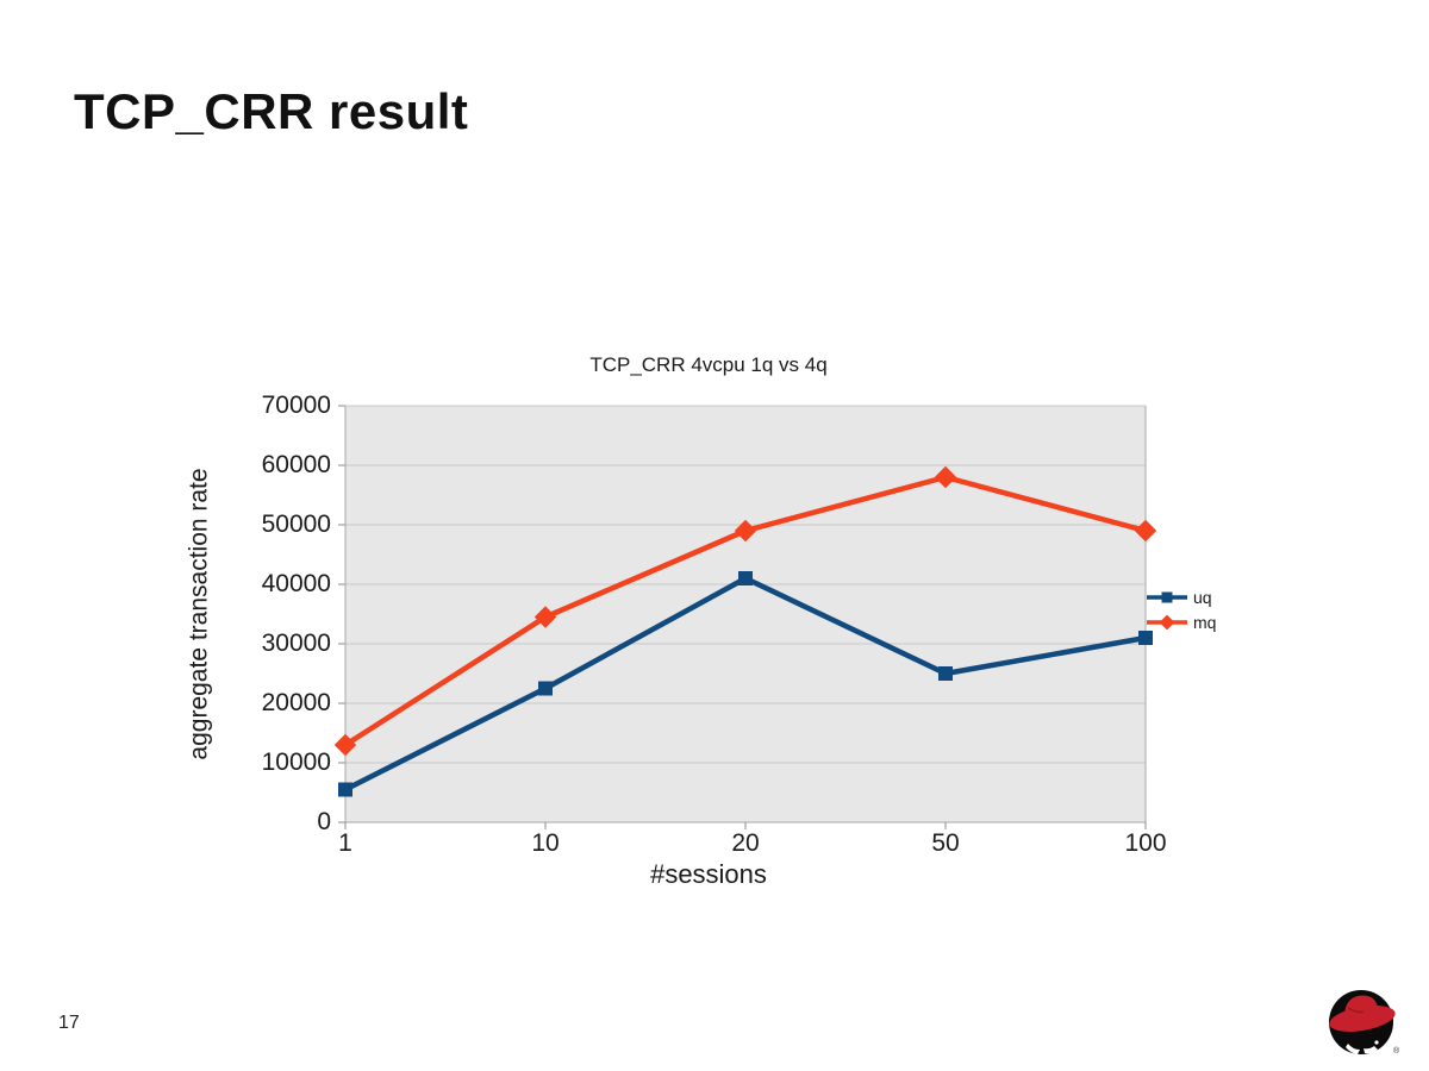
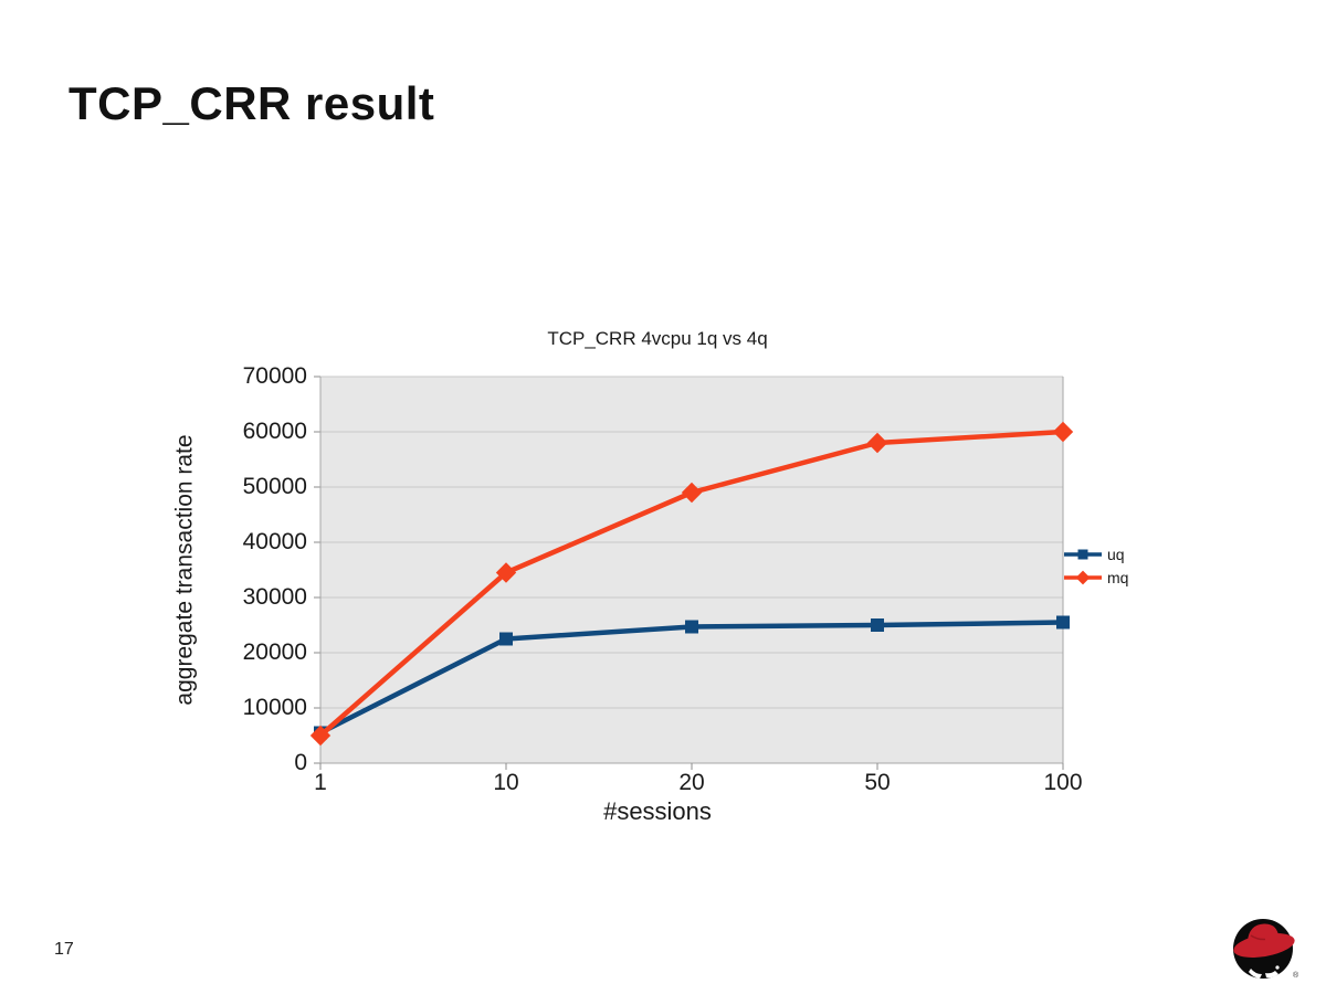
mq/1: 13000 -> 5000
uq/20: 41000 -> 25000
uq/100: 31000 -> 26000
mq/100: 49000 -> 60000
